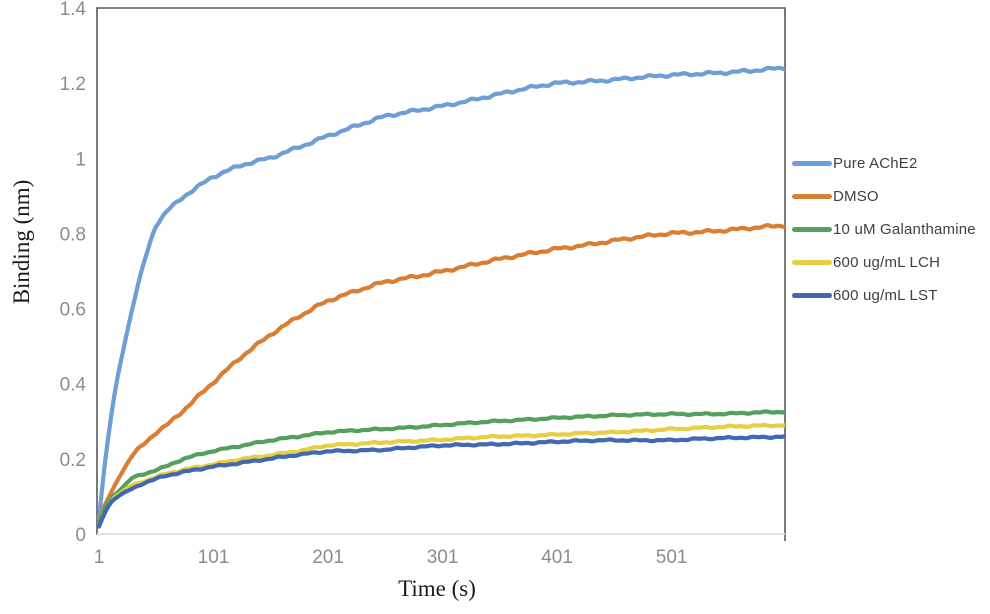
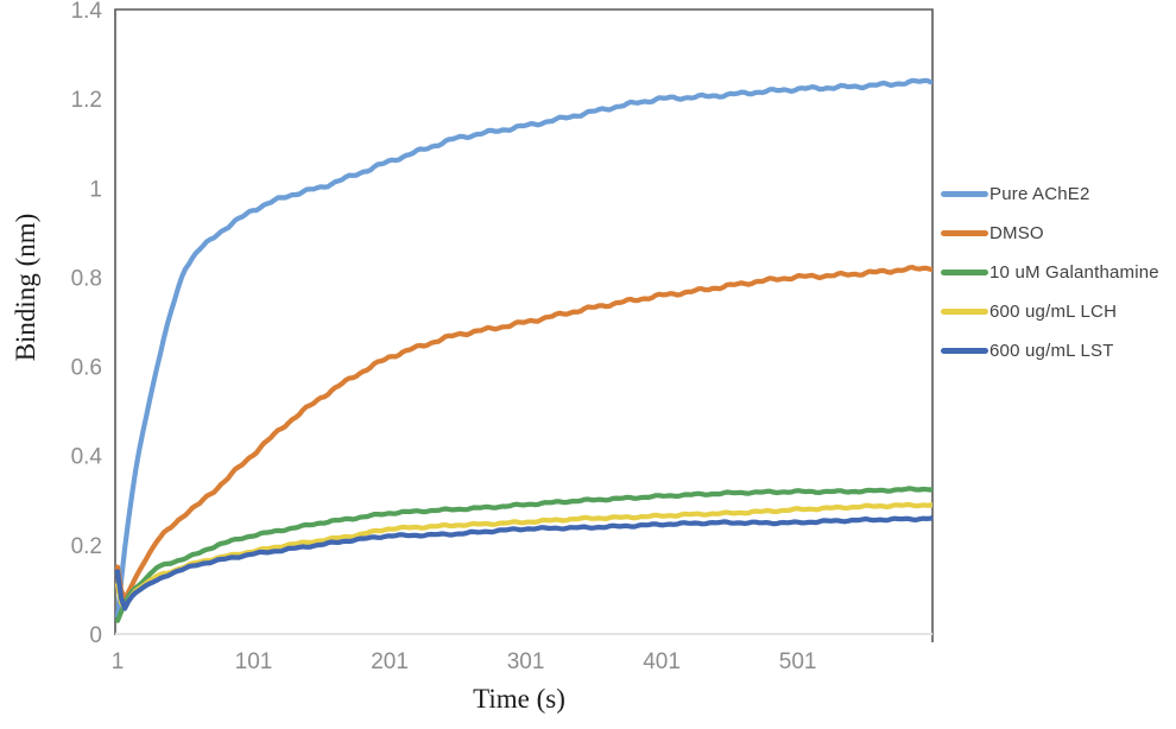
DMSO/1: 0.03 -> 0.15
600 ug/mL LCH/1: 0.02 -> 0.11
600 ug/mL LST/1: 0.02 -> 0.14
